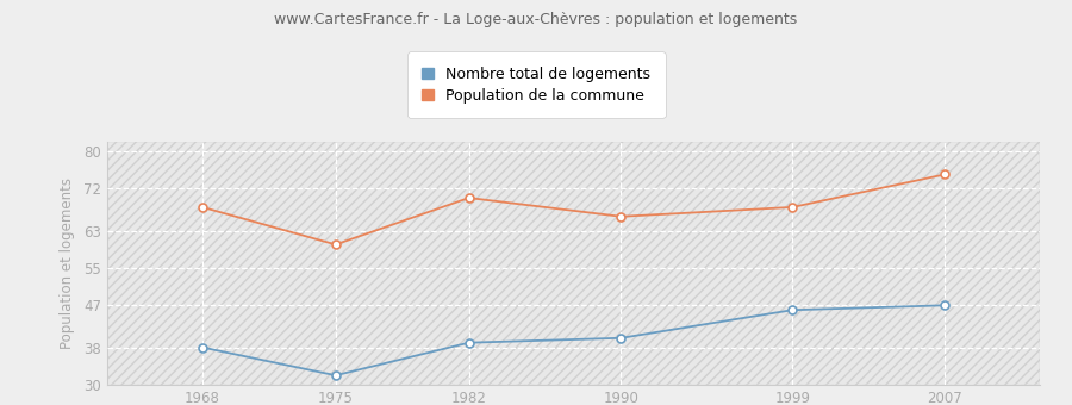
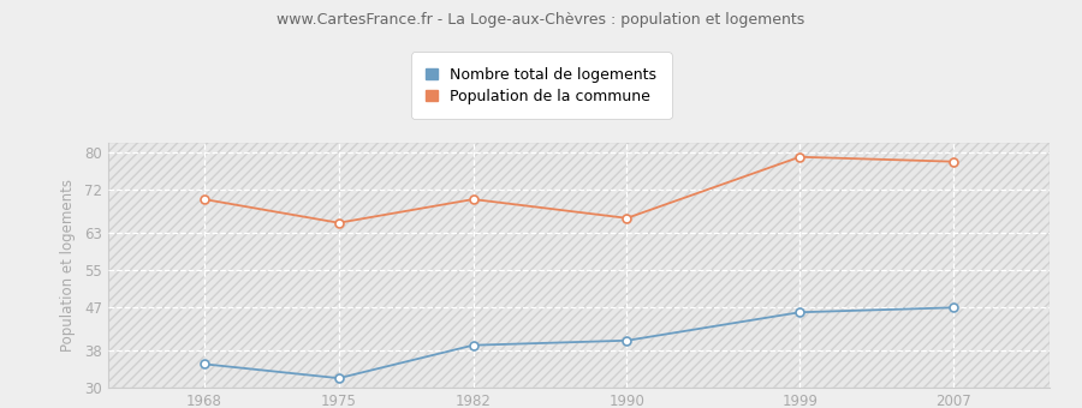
Nombre total de logements/1968: 38 -> 35
Population de la commune/1968: 68 -> 70
Population de la commune/1975: 60 -> 65
Population de la commune/1999: 68 -> 79
Population de la commune/2007: 75 -> 78
